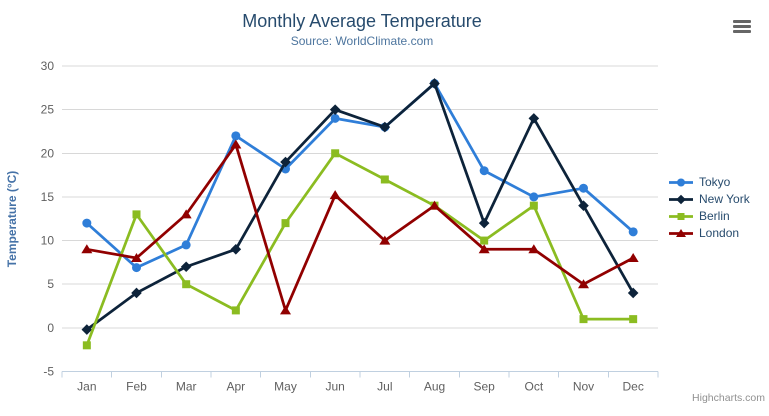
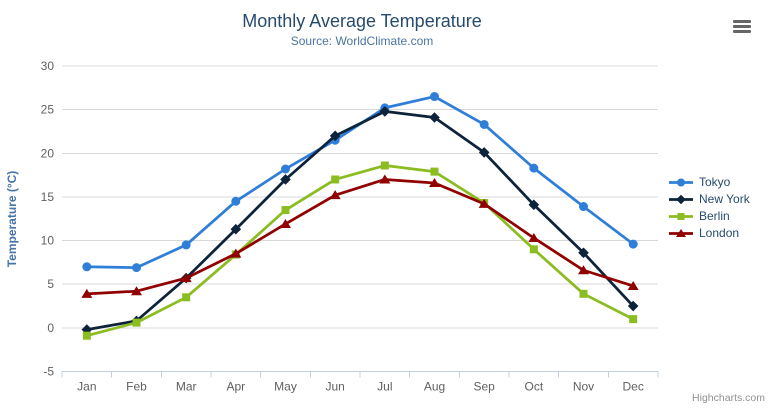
Tokyo/Jan: 12 -> 7
Berlin/Jan: -2 -> -1
London/Jan: 9 -> 4
New York/Feb: 4 -> 1
Berlin/Feb: 13 -> 1
London/Feb: 8 -> 4
New York/Mar: 7 -> 6
Berlin/Mar: 5 -> 4
London/Mar: 13 -> 6
Tokyo/Apr: 22 -> 14
New York/Apr: 9 -> 11
Berlin/Apr: 2 -> 8
London/Apr: 21 -> 8
New York/May: 19 -> 17
Berlin/May: 12 -> 14
London/May: 2 -> 12
Tokyo/Jun: 24 -> 22
New York/Jun: 25 -> 22
Berlin/Jun: 20 -> 17
Tokyo/Jul: 23 -> 25
New York/Jul: 23 -> 25
Berlin/Jul: 17 -> 19
London/Jul: 10 -> 17
Tokyo/Aug: 28 -> 26
New York/Aug: 28 -> 24
Berlin/Aug: 14 -> 18
London/Aug: 14 -> 17
Tokyo/Sep: 18 -> 23
New York/Sep: 12 -> 20
Berlin/Sep: 10 -> 14
London/Sep: 9 -> 14
Tokyo/Oct: 15 -> 18
New York/Oct: 24 -> 14
Berlin/Oct: 14 -> 9
London/Oct: 9 -> 10
Tokyo/Nov: 16 -> 14
New York/Nov: 14 -> 9
Berlin/Nov: 1 -> 4
London/Nov: 5 -> 7
Tokyo/Dec: 11 -> 10
New York/Dec: 4 -> 2
London/Dec: 8 -> 5
